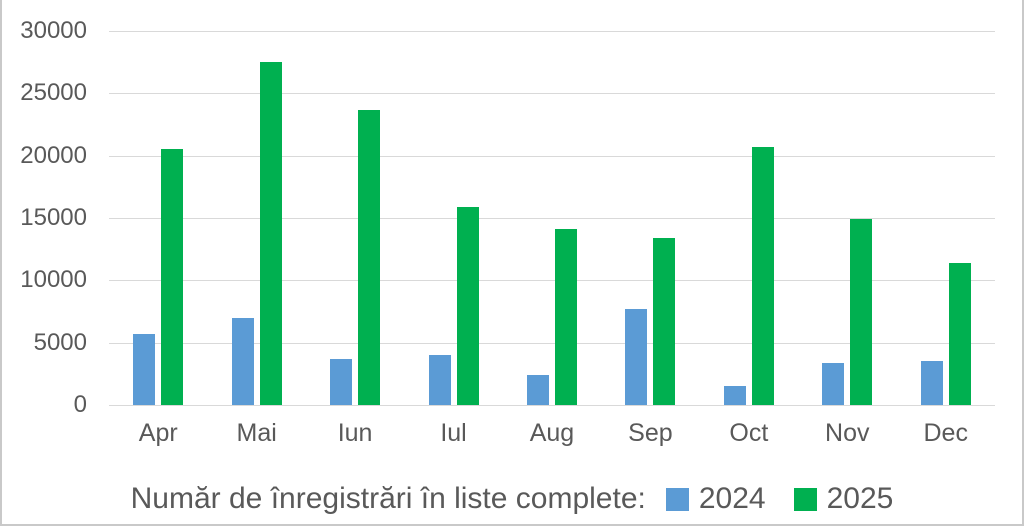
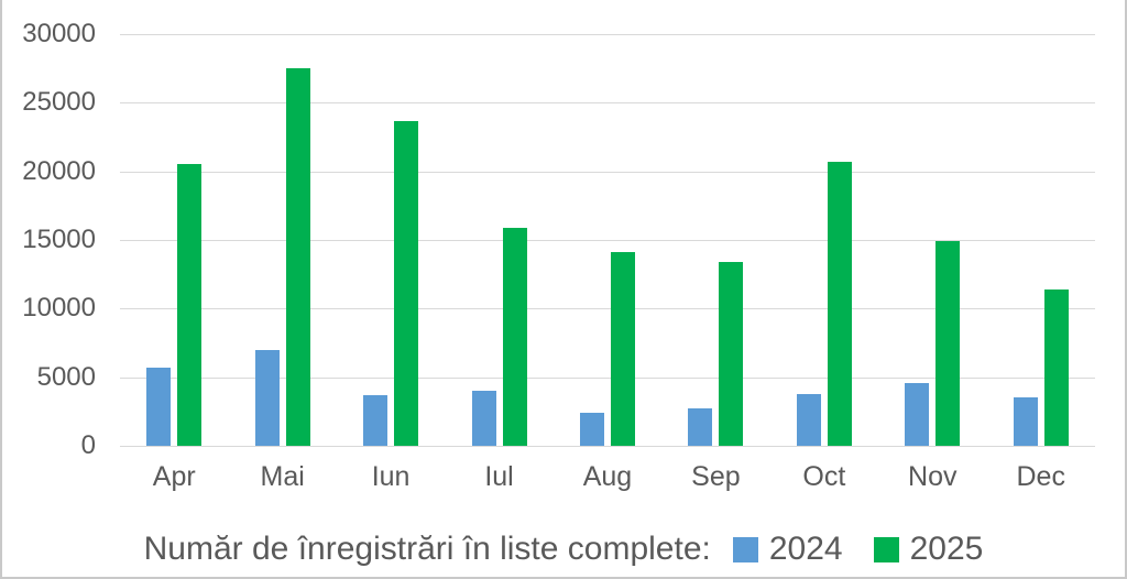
2024/Sep: 7700 -> 2700
2024/Oct: 1500 -> 3800
2024/Nov: 3400 -> 4600
